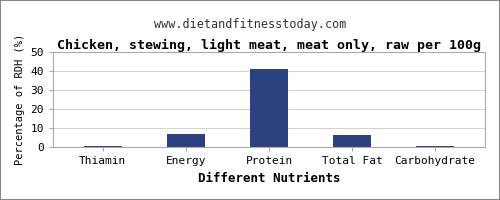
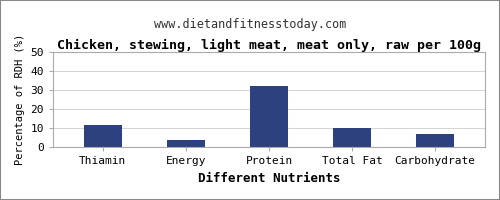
Thiamin: 0 -> 12
Energy: 7 -> 4
Protein: 41 -> 32
Total Fat: 6 -> 10
Carbohydrate: 0 -> 7
